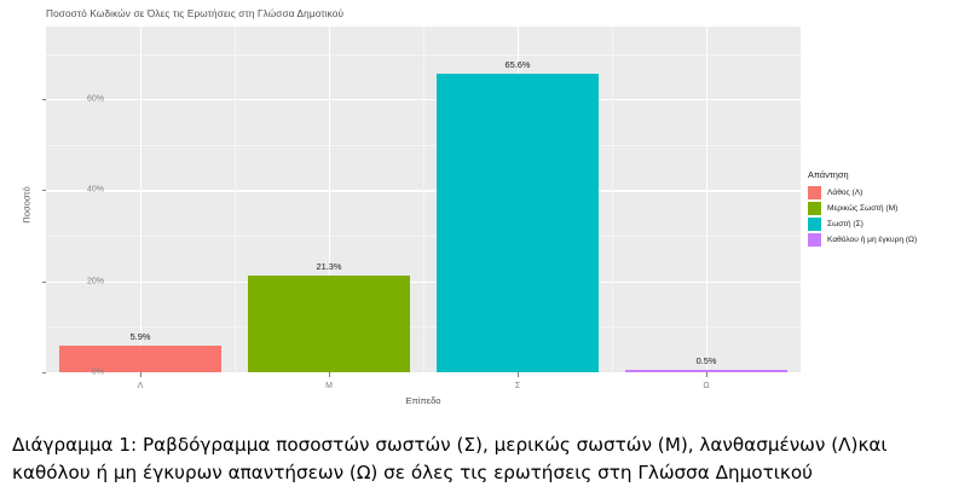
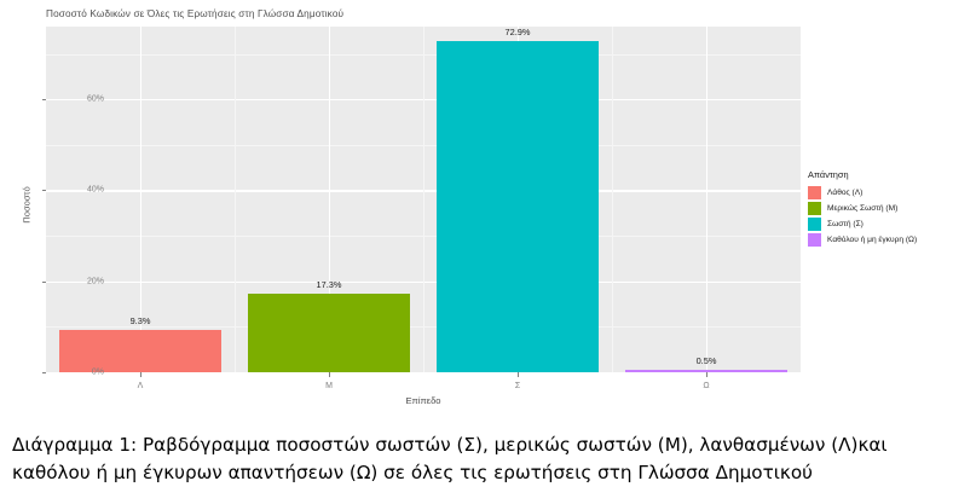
Λ: 5.9% -> 9.3%
Μ: 21.3% -> 17.3%
Σ: 65.6% -> 72.9%
